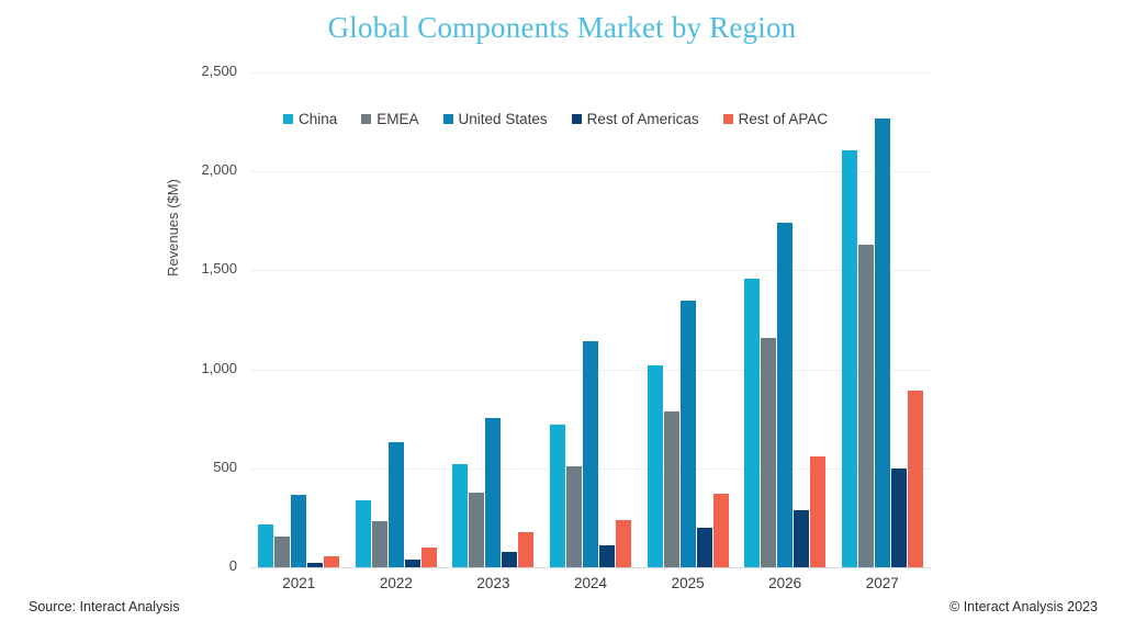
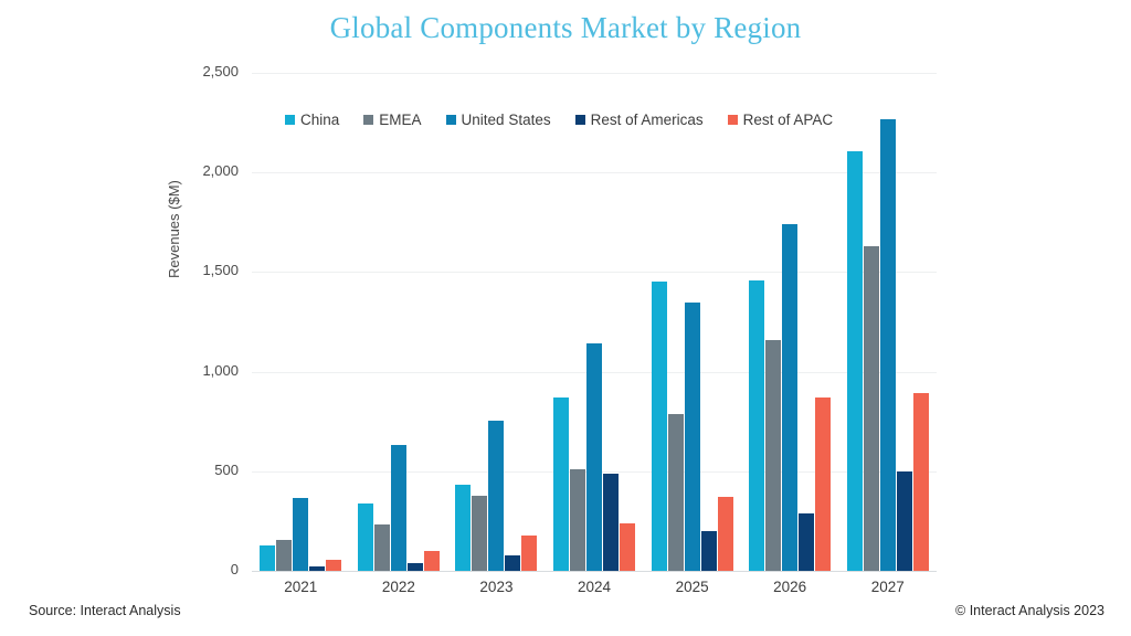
China/2021: 220 -> 130
China/2023: 520 -> 430
China/2024: 720 -> 870
Rest of Americas/2024: 110 -> 490
China/2025: 1020 -> 1450
Rest of APAC/2026: 560 -> 870
